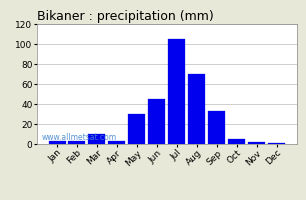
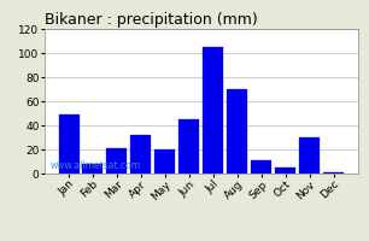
Jan: 3 -> 49
Feb: 3 -> 8
Mar: 10 -> 21
Apr: 3 -> 32
May: 30 -> 20
Sep: 33 -> 11
Nov: 2 -> 30
